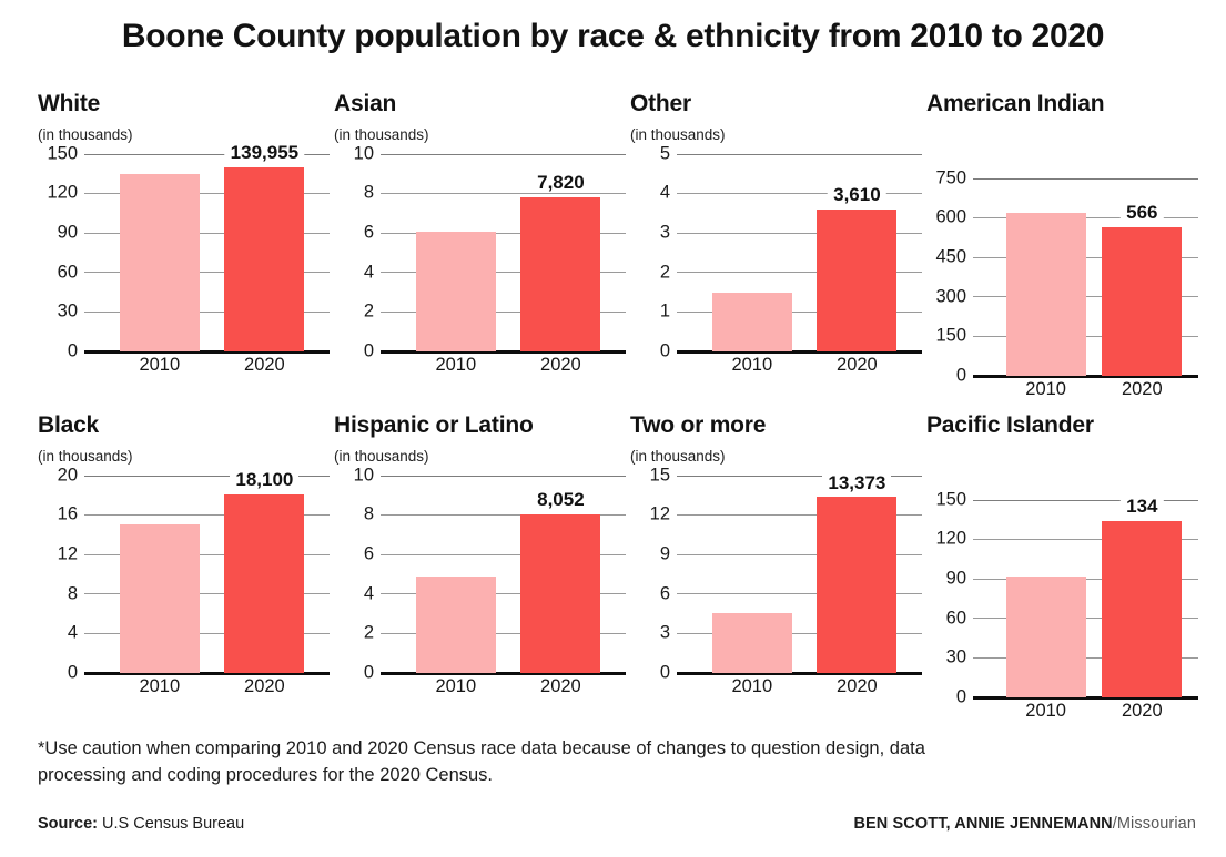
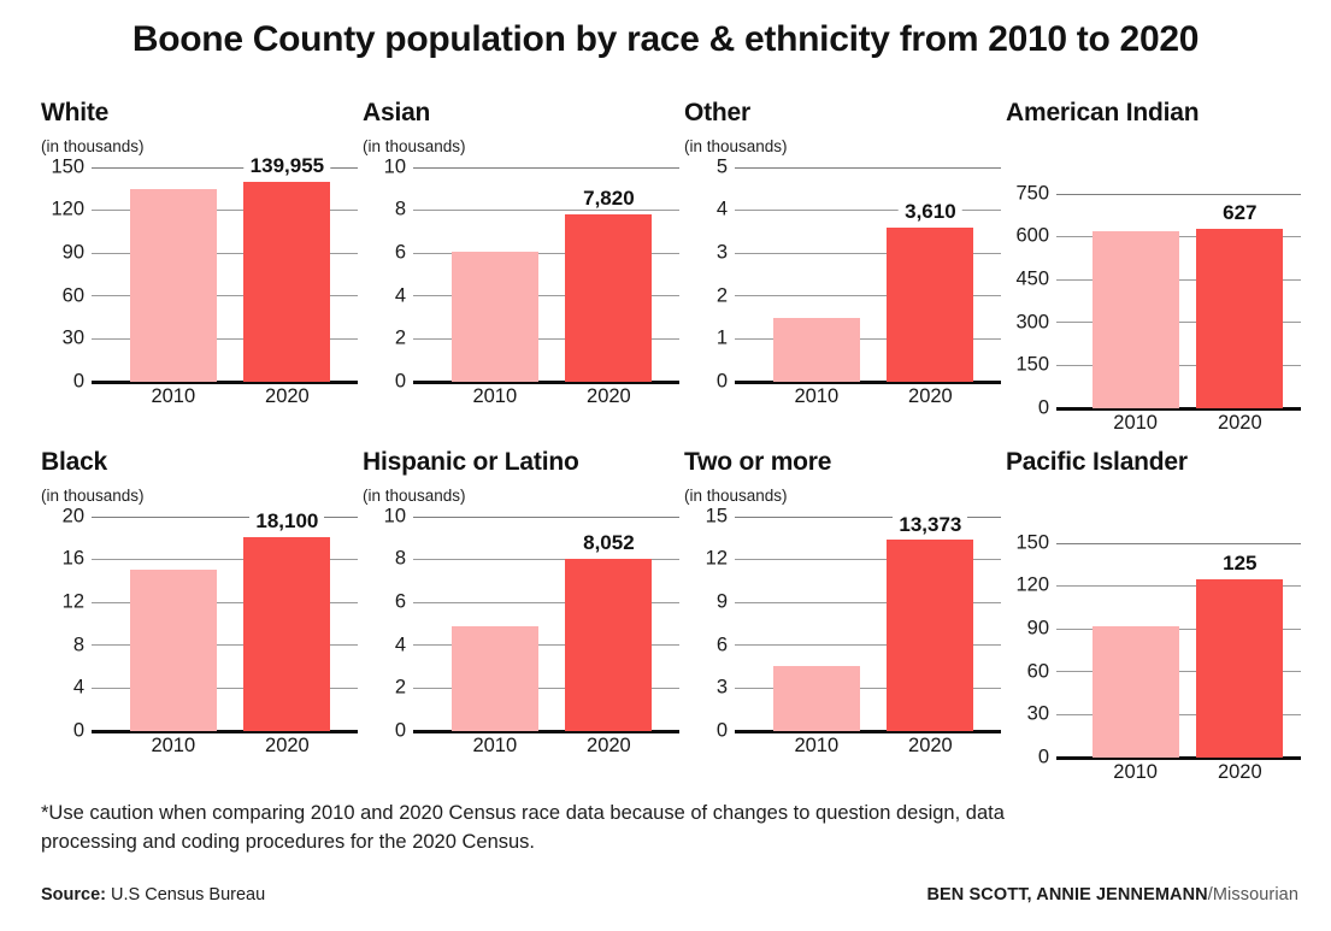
American Indian/2020: 566 -> 627
Pacific Islander/2020: 134 -> 125
